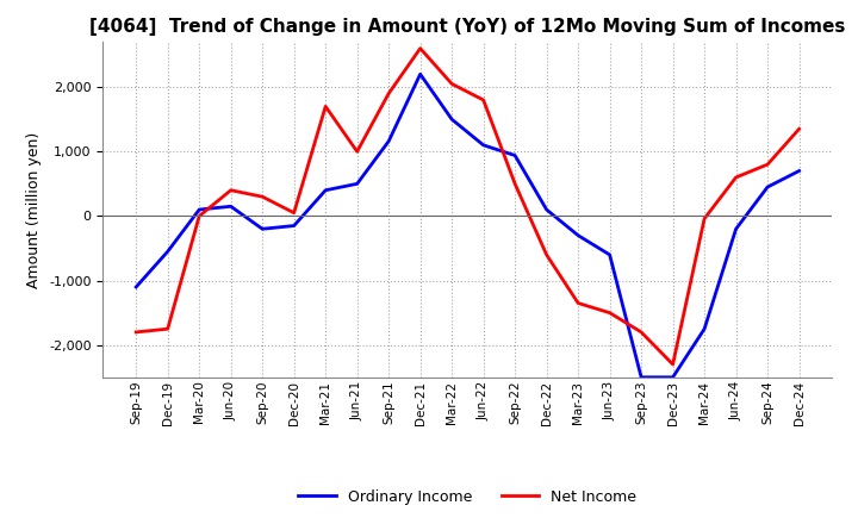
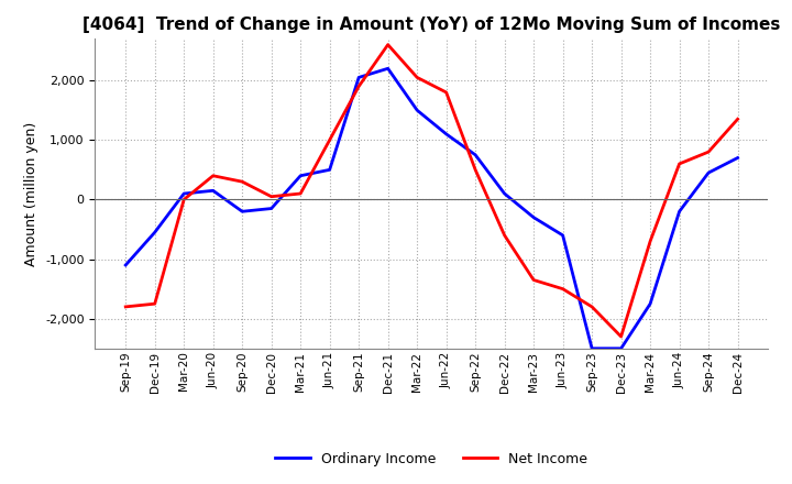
Net Income/Mar-21: 1,700 -> 100
Ordinary Income/Sep-21: 1,160 -> 2,050
Ordinary Income/Sep-22: 940 -> 750
Net Income/Mar-24: -40 -> -700
